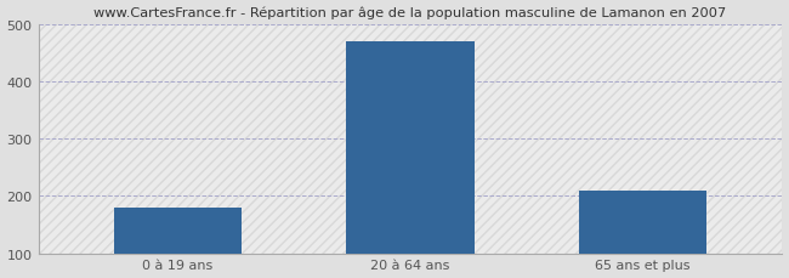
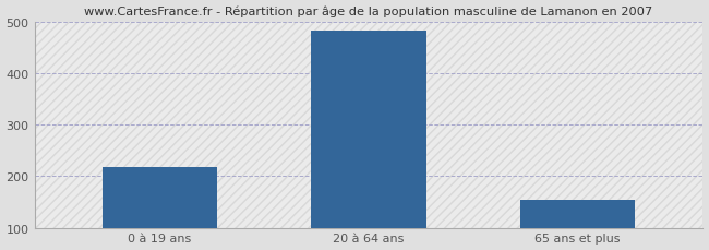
0 à 19 ans: 180 -> 218
20 à 64 ans: 470 -> 484
65 ans et plus: 210 -> 155
